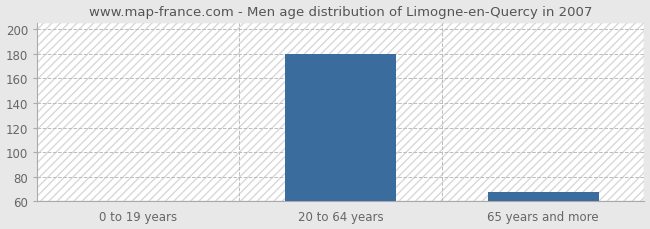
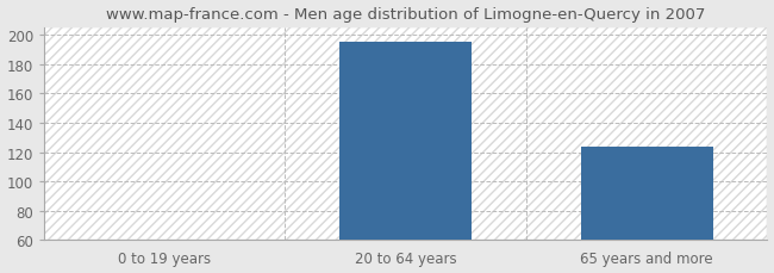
20 to 64 years: 180 -> 195
65 years and more: 68 -> 124
